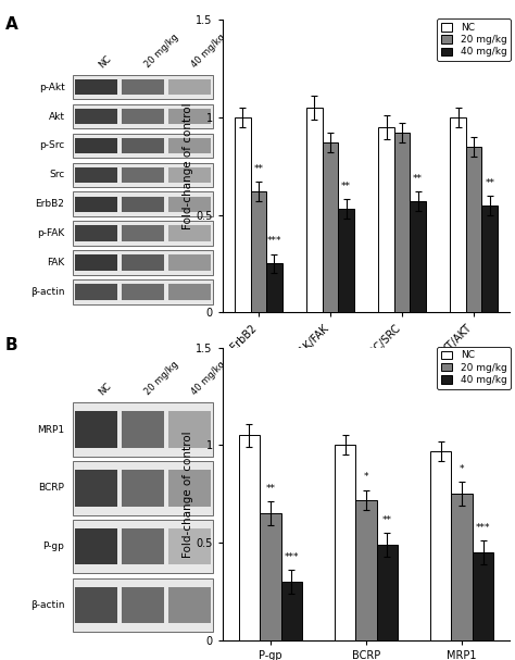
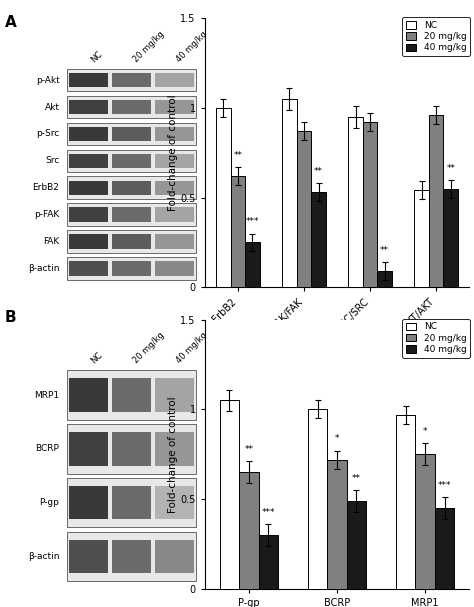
40 mg/kg/p-SRC/SRC: 0.57 -> 0.09
NC/p-AKT/AKT: 1.00 -> 0.54
20 mg/kg/p-AKT/AKT: 0.85 -> 0.96
